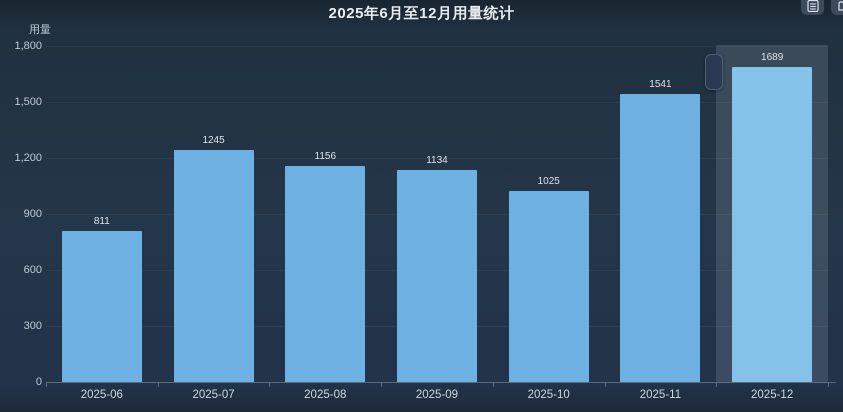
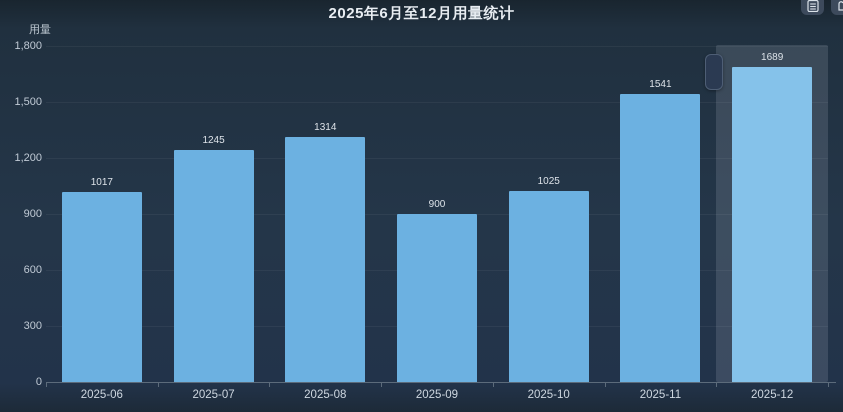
2025-06: 811 -> 1017
2025-08: 1156 -> 1314
2025-09: 1134 -> 900
